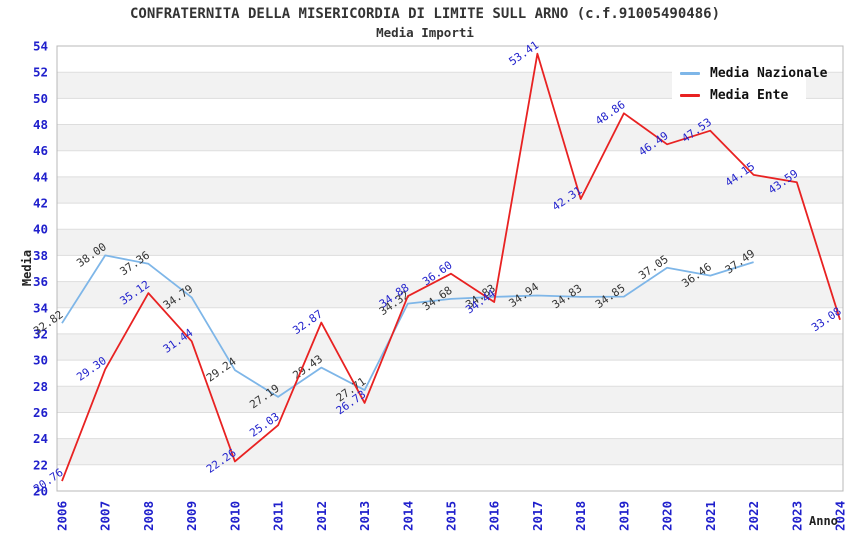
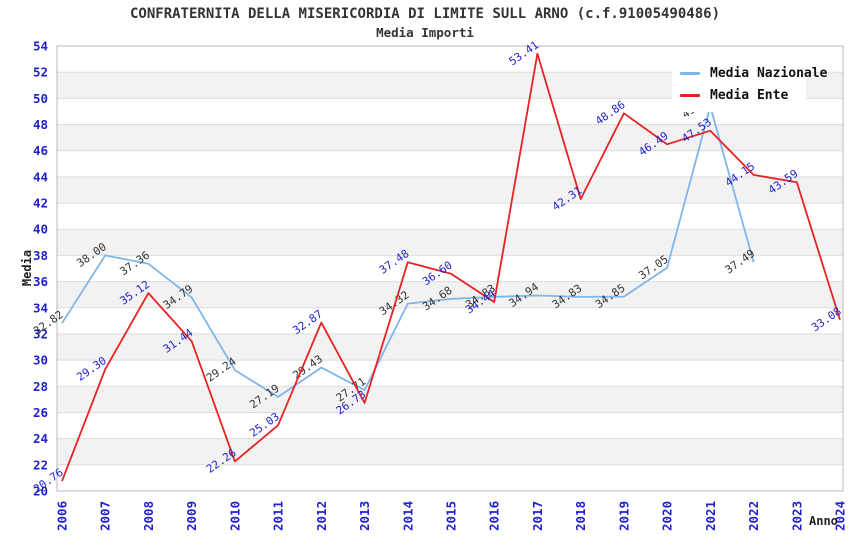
Media Ente/2014: 34.88 -> 37.48
Media Nazionale/2021: 36.46 -> 49.38
